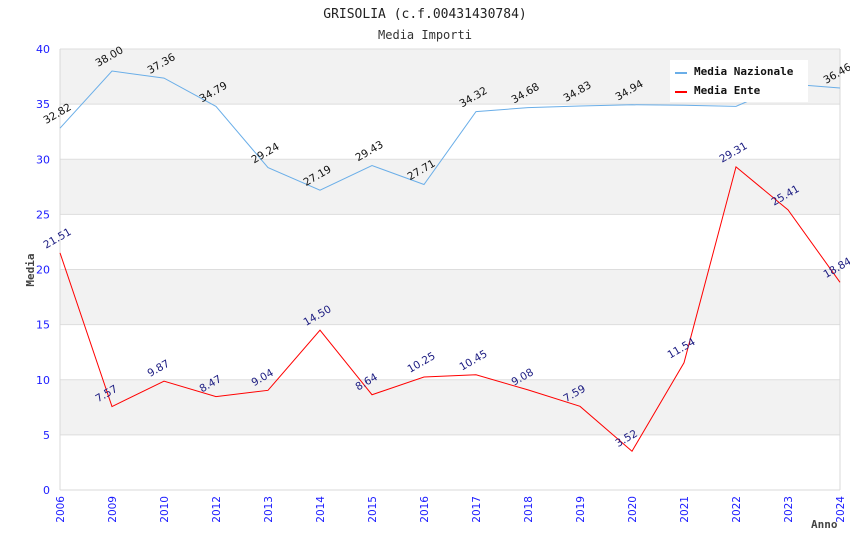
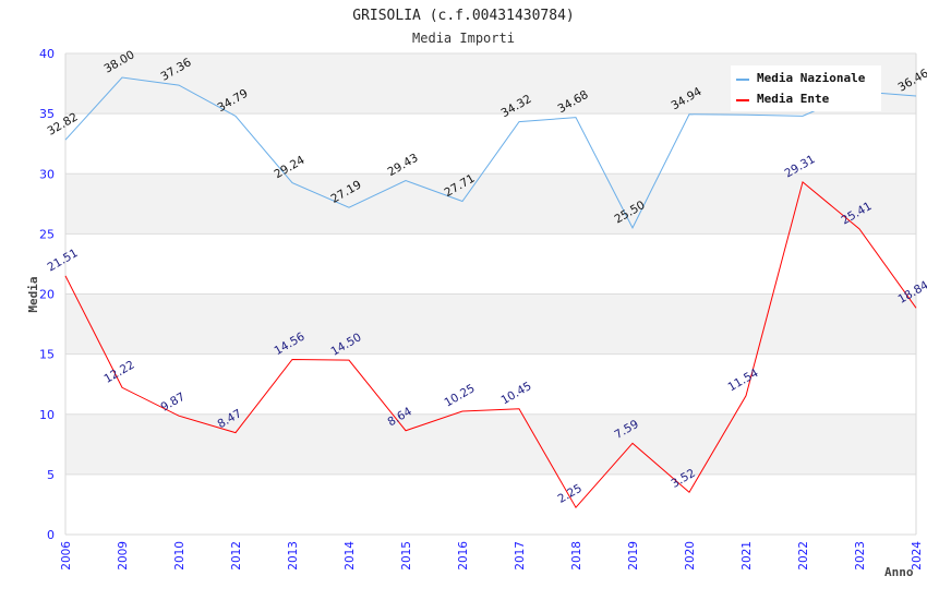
Media Ente/2009: 7.57 -> 12.22
Media Ente/2013: 9.04 -> 14.56
Media Ente/2018: 9.08 -> 2.25
Media Nazionale/2019: 34.83 -> 25.50
